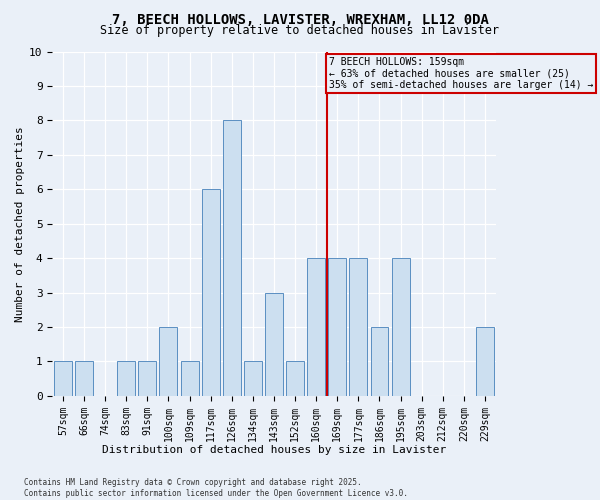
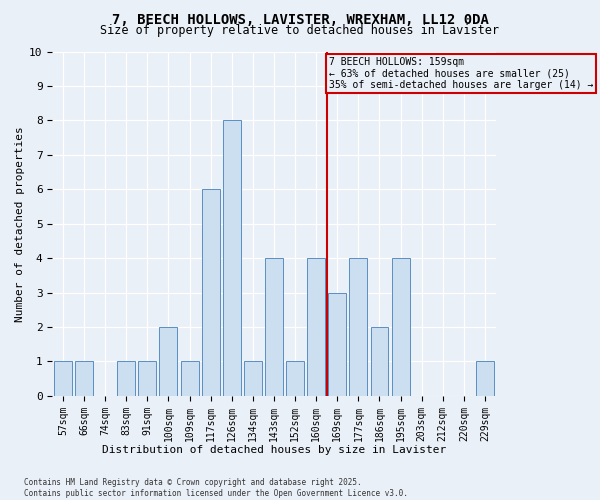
143sqm: 3 -> 4
169sqm: 4 -> 3
229sqm: 2 -> 1
